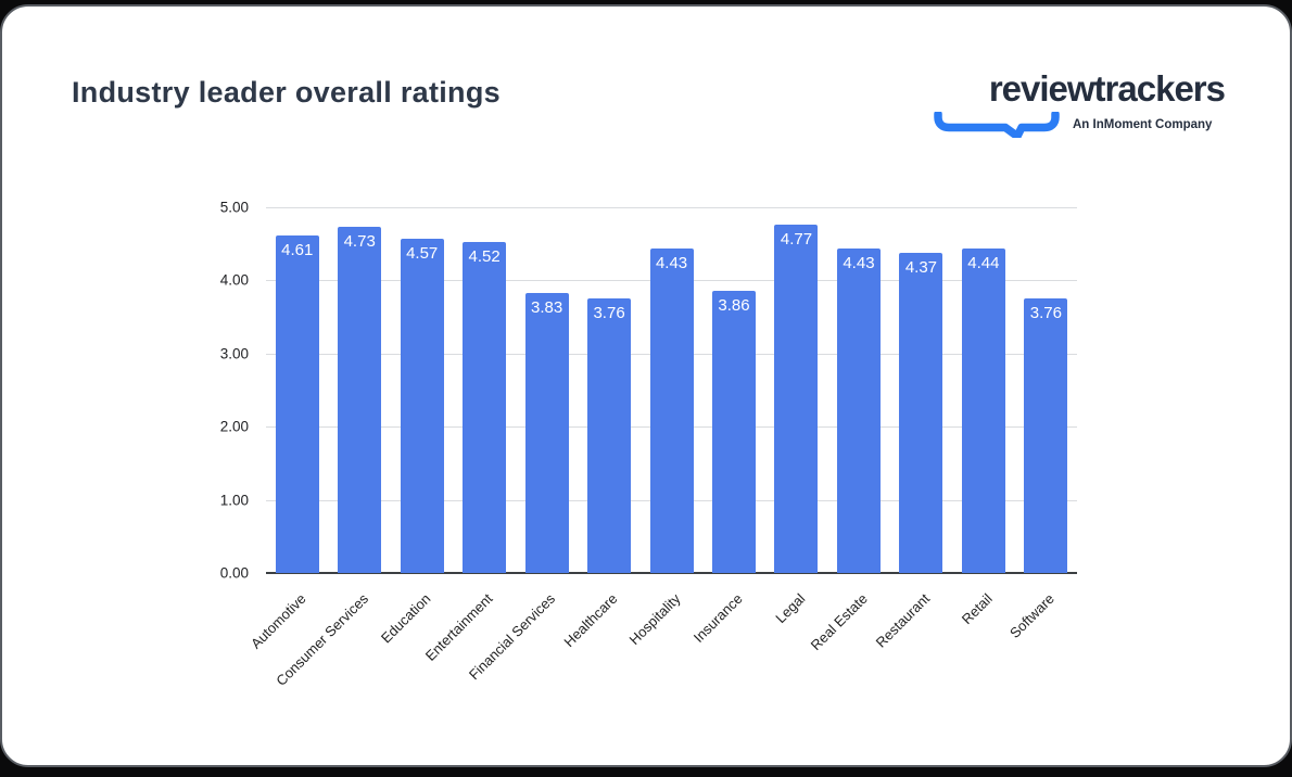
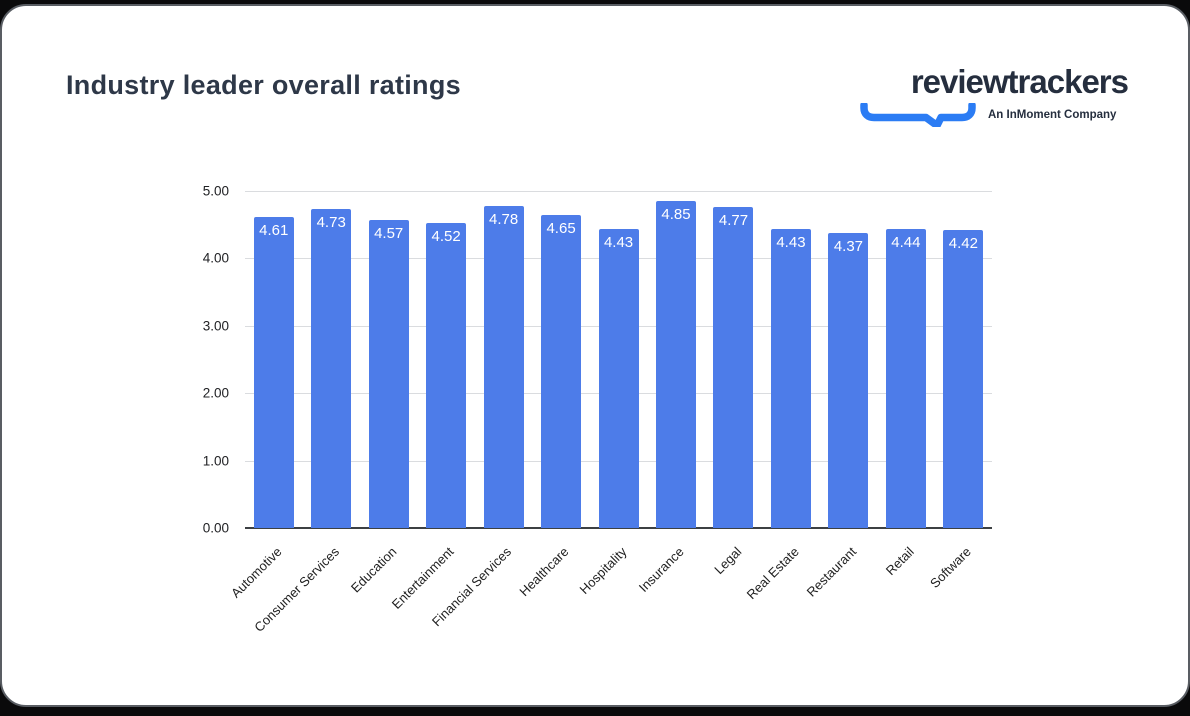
Financial Services: 3.83 -> 4.78
Healthcare: 3.76 -> 4.65
Insurance: 3.86 -> 4.85
Software: 3.76 -> 4.42
